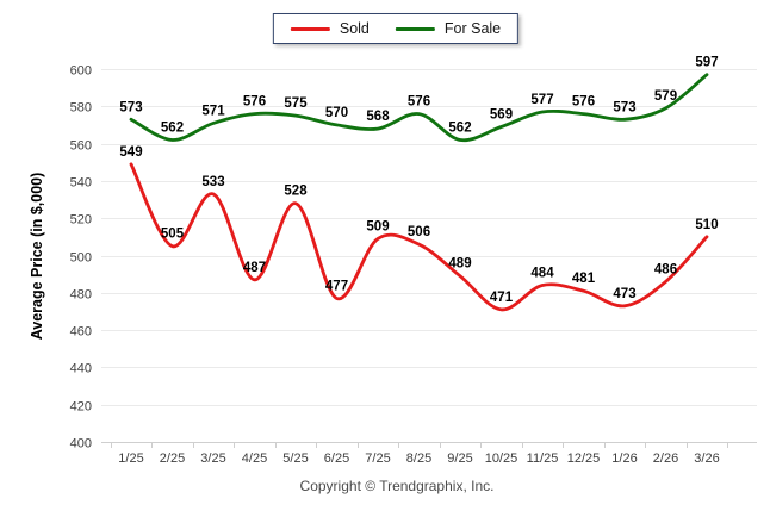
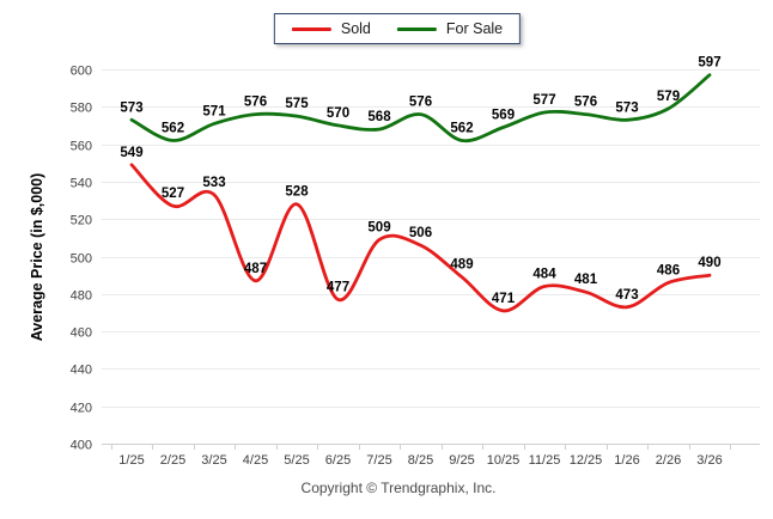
Sold/2/25: 505 -> 527
Sold/3/26: 510 -> 490
